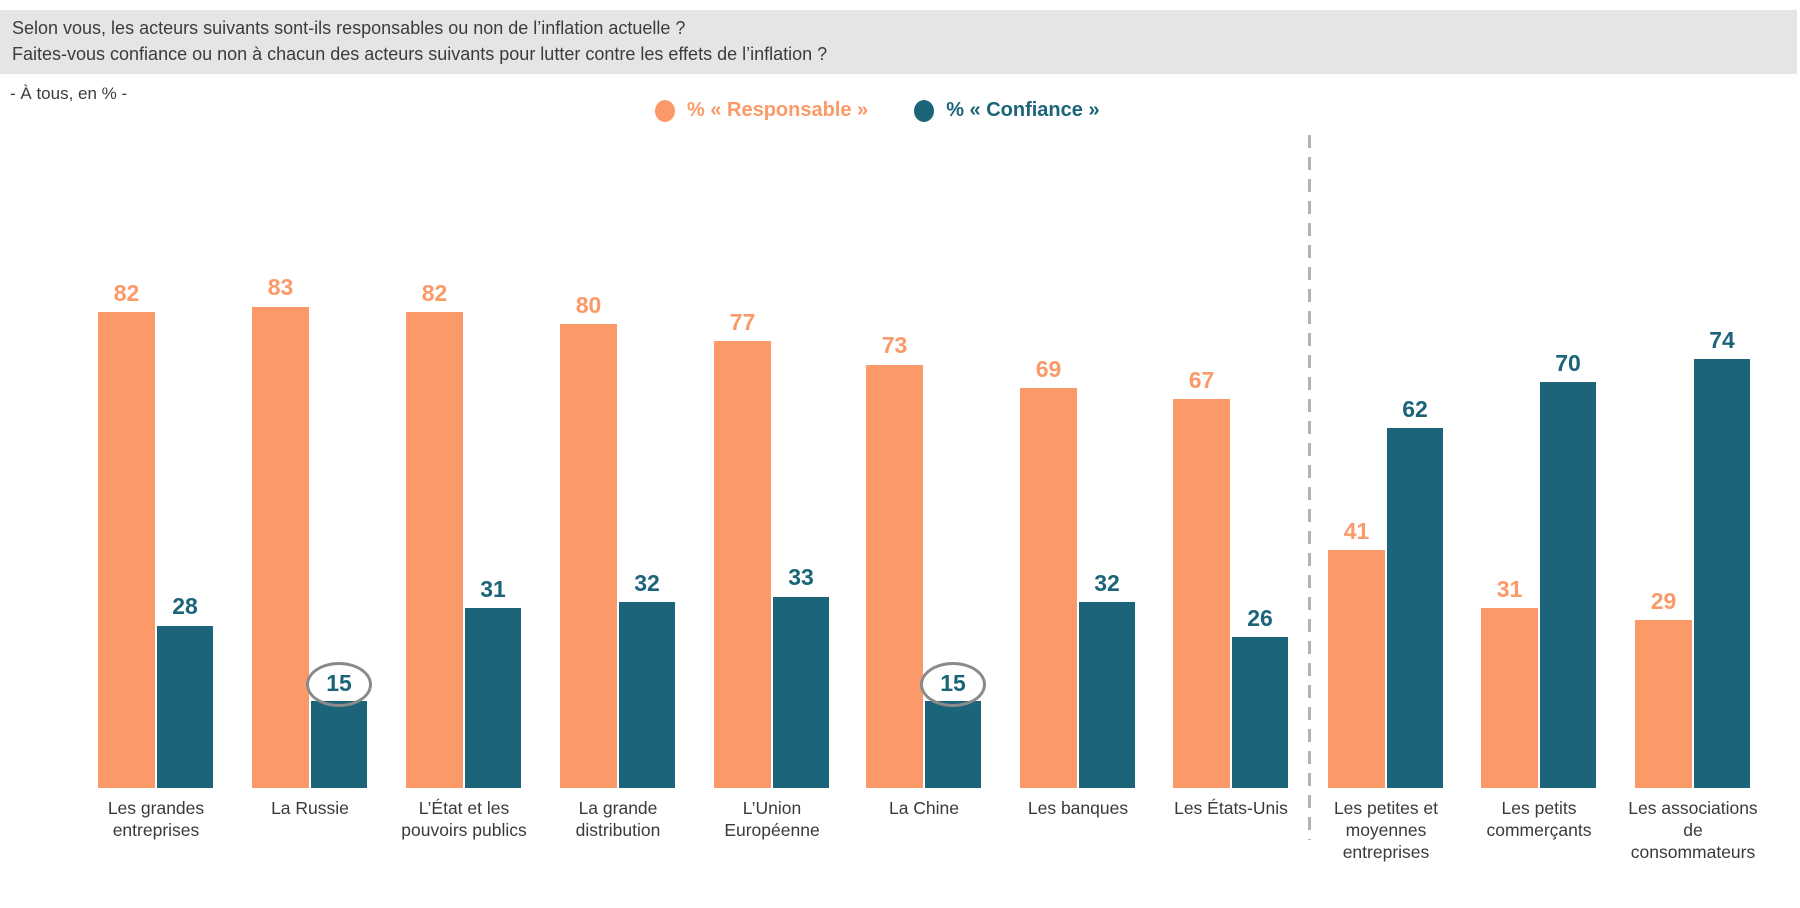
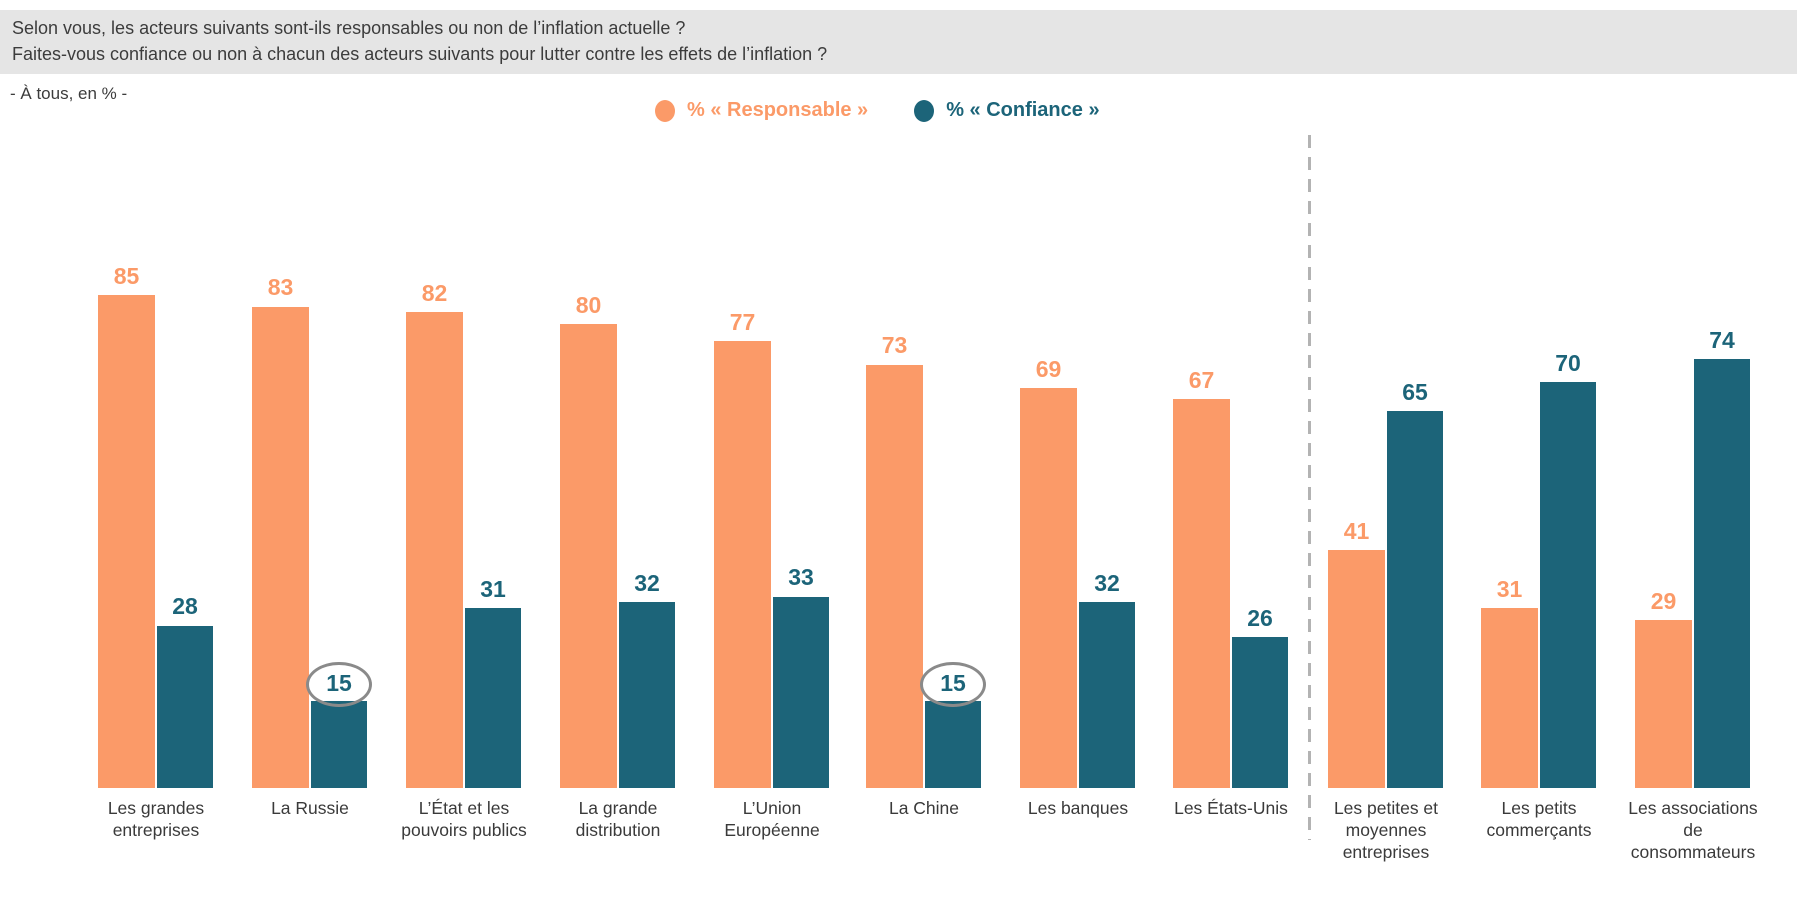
% « Responsable »/Les grandes entreprises: 82 -> 85
% « Confiance »/Les petites et moyennes entreprises: 62 -> 65
